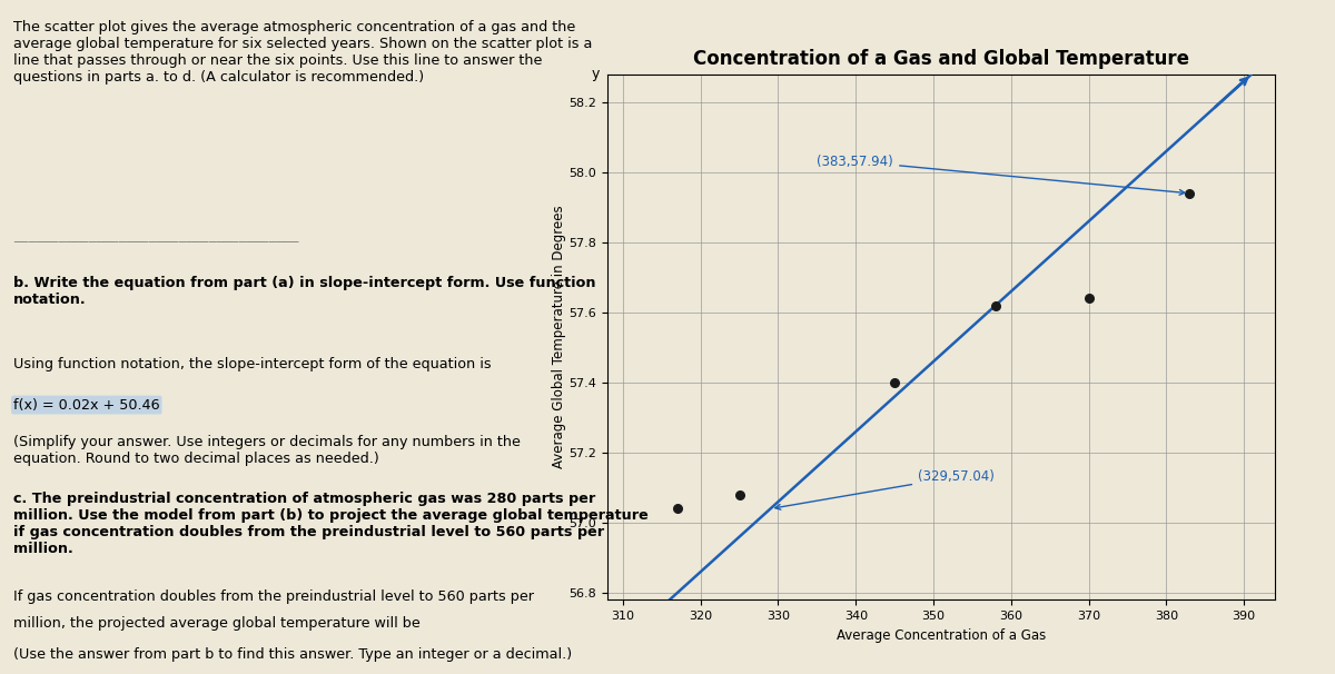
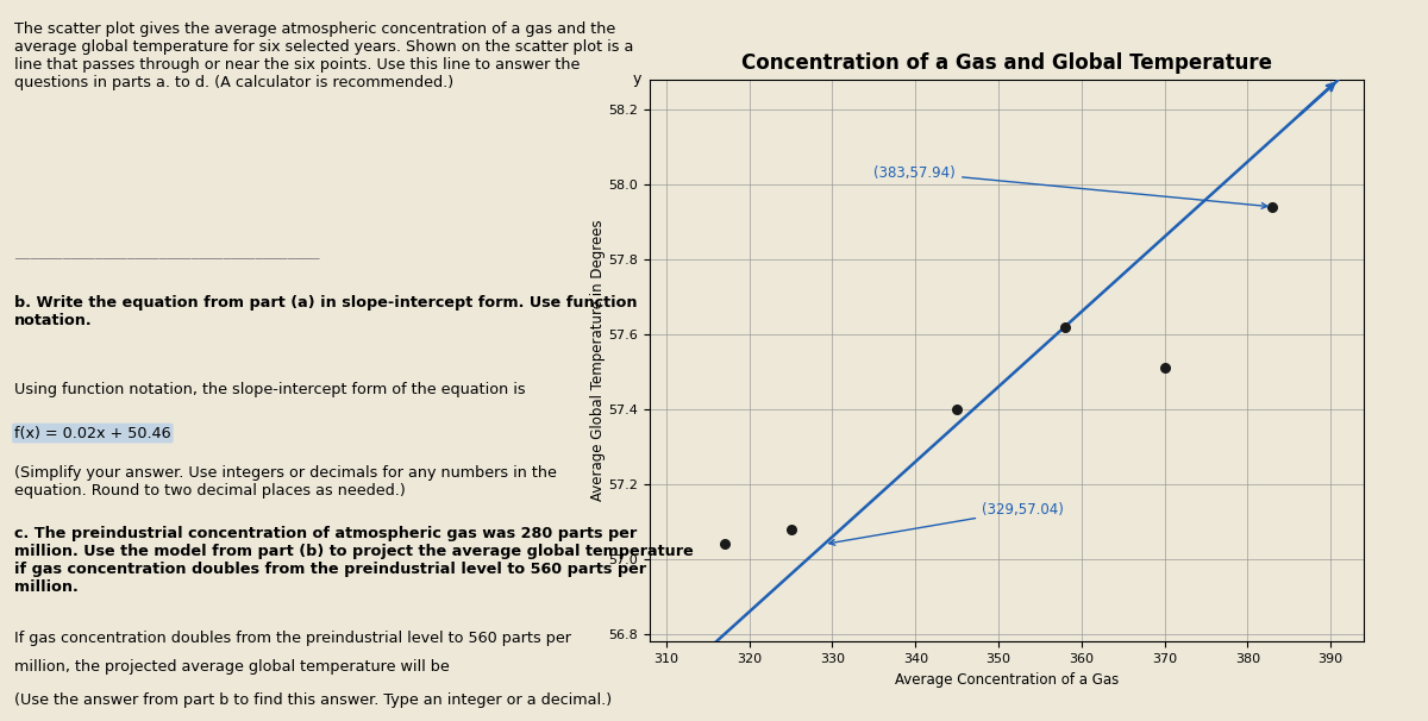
370: 57.64 -> 57.51
